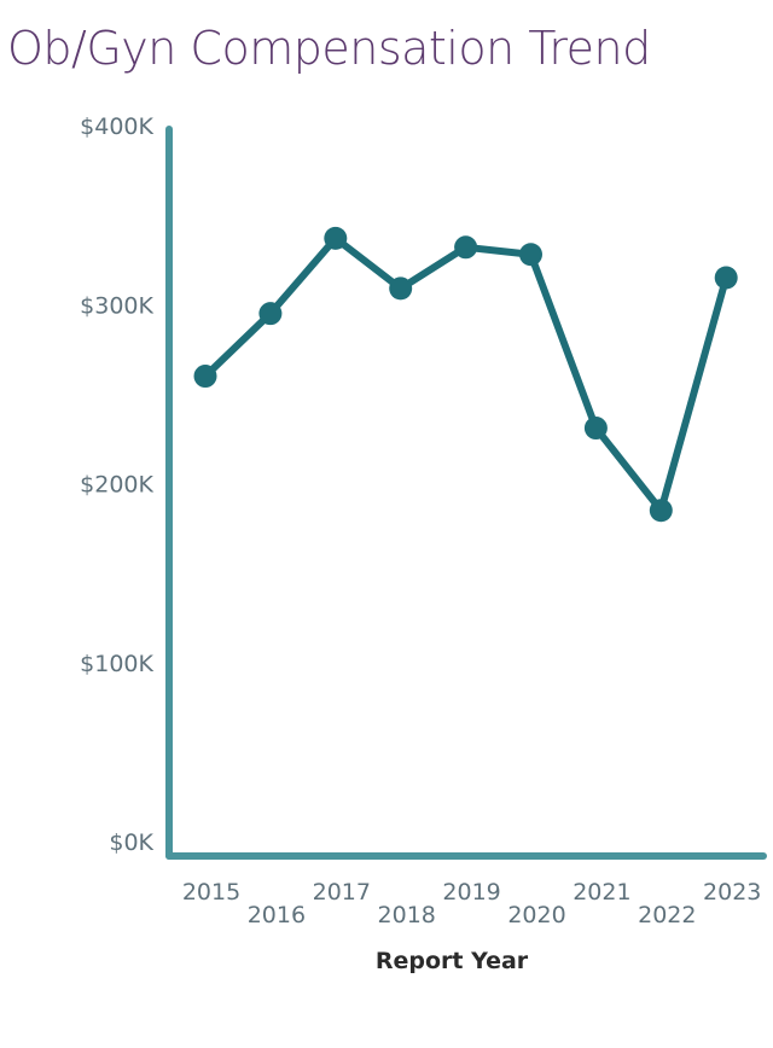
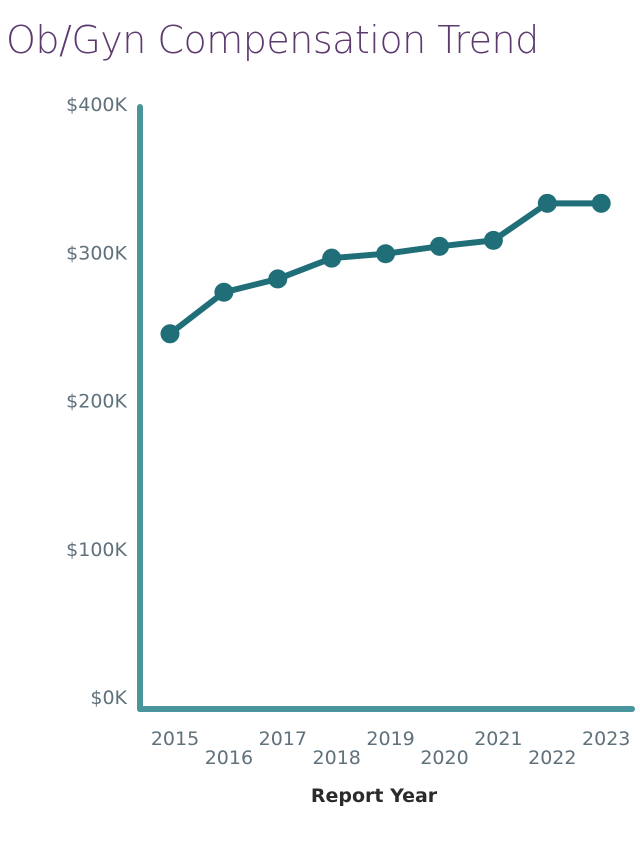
2015: $260K -> $245K
2016: $295K -> $273K
2017: $337K -> $282K
2018: $309K -> $296K
2019: $332K -> $299K
2020: $328K -> $304K
2021: $231K -> $308K
2022: $185K -> $333K
2023: $315K -> $333K
